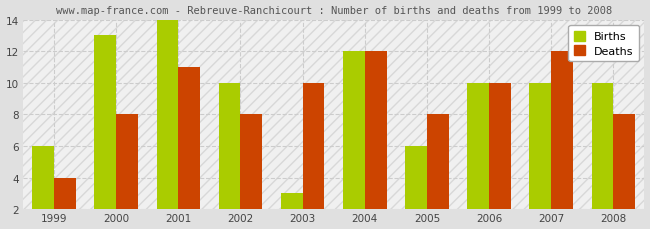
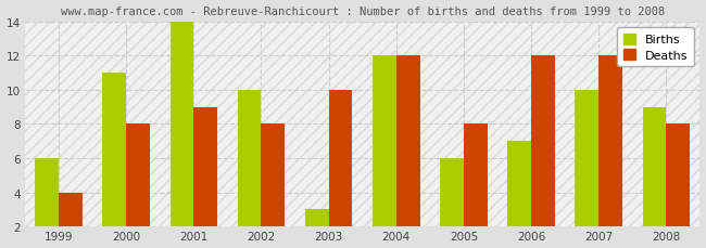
Births/2000: 13 -> 11
Deaths/2001: 11 -> 9
Births/2006: 10 -> 7
Deaths/2006: 10 -> 12
Births/2008: 10 -> 9
